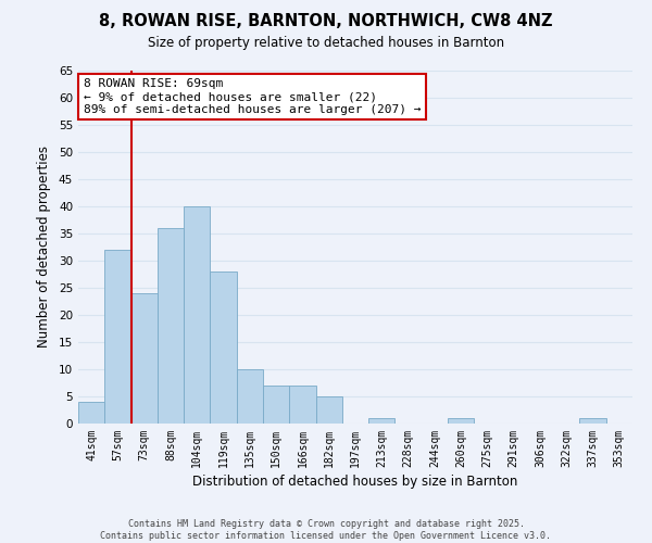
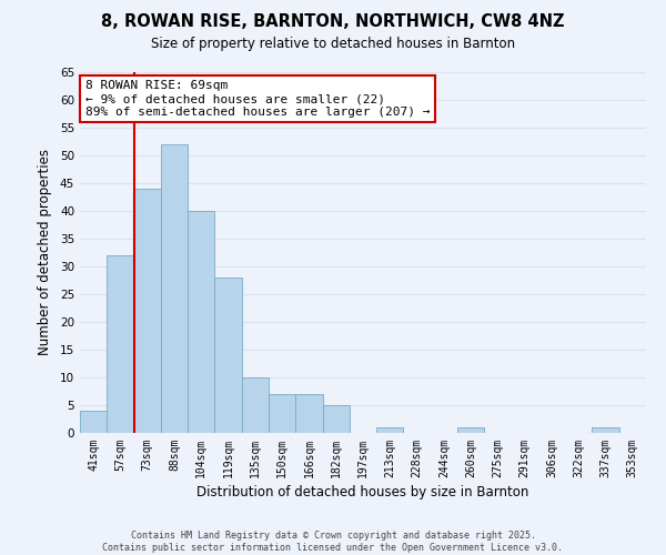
73sqm: 24 -> 44
88sqm: 36 -> 52
